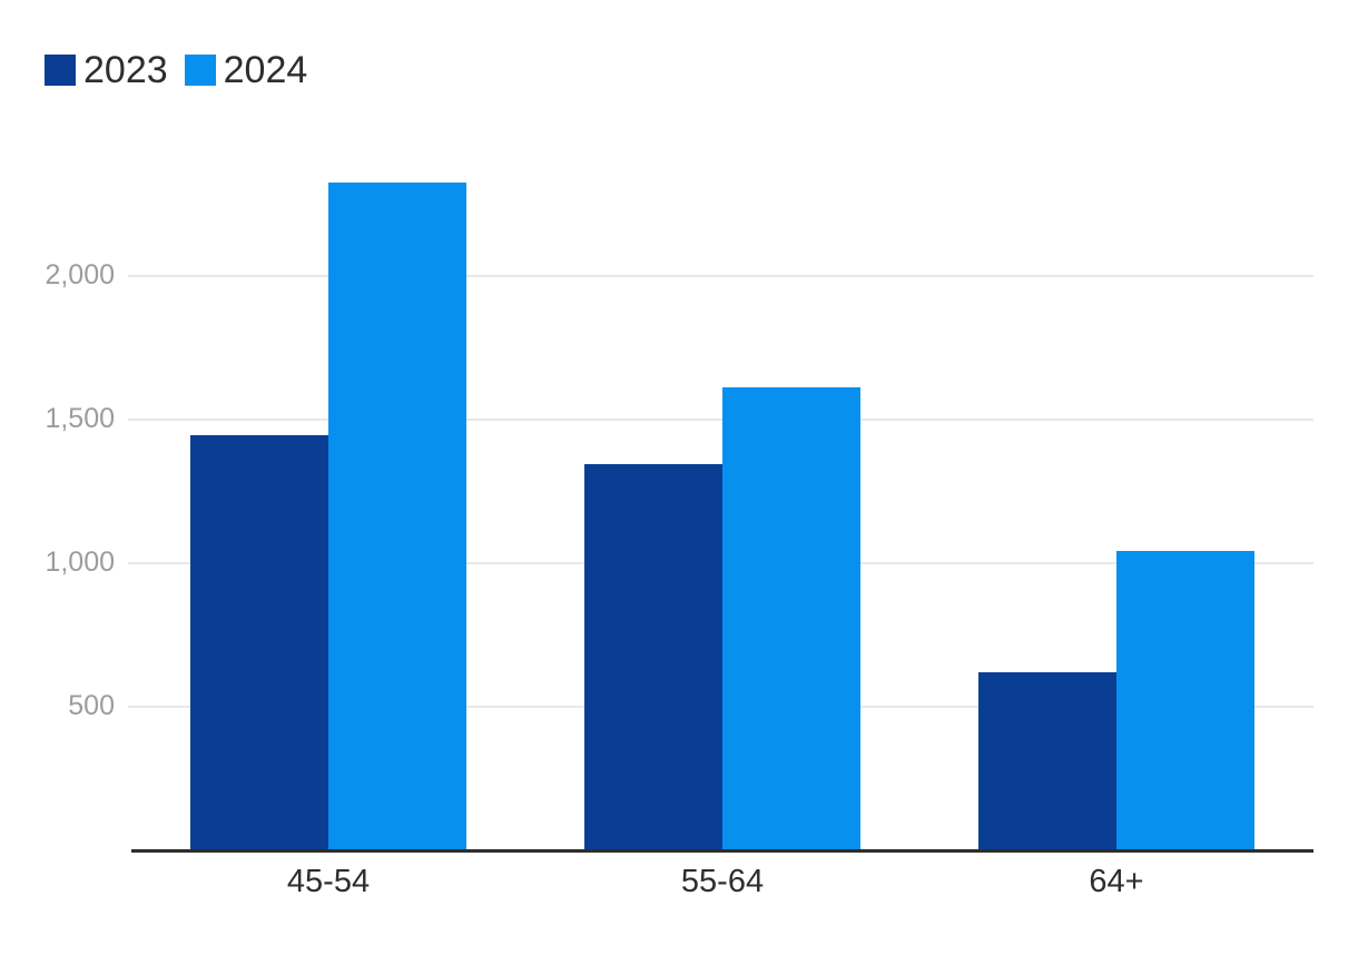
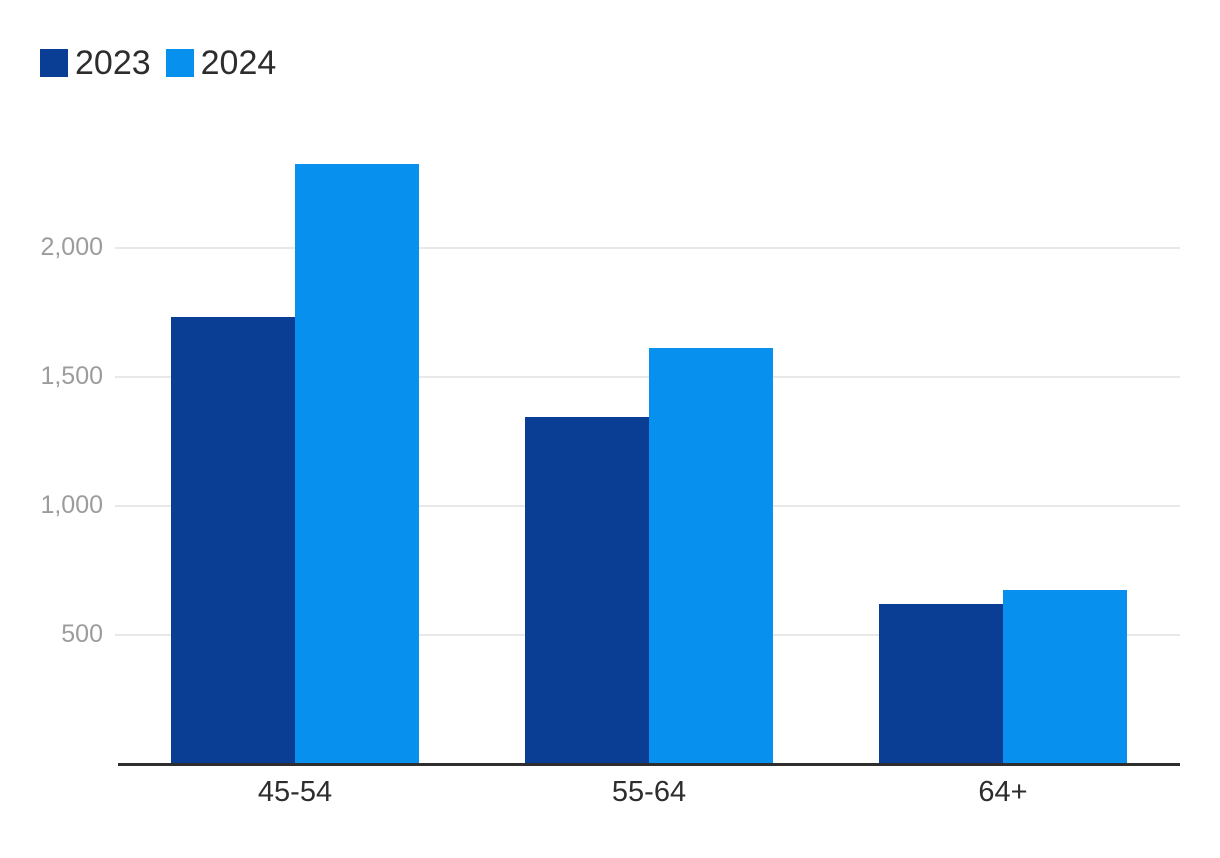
2023/45-54: 1440 -> 1730
2024/64+: 1040 -> 670
